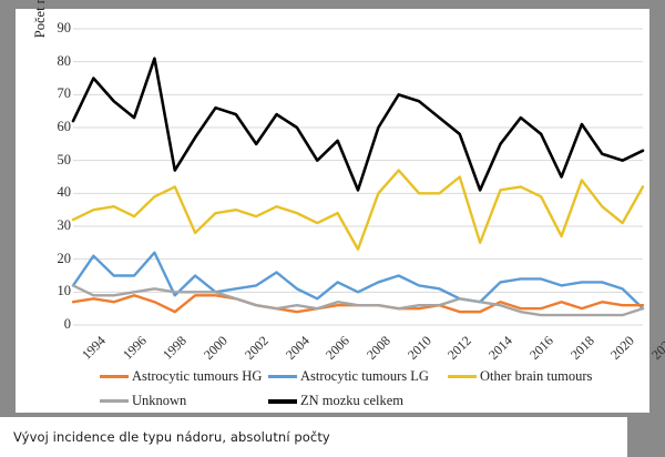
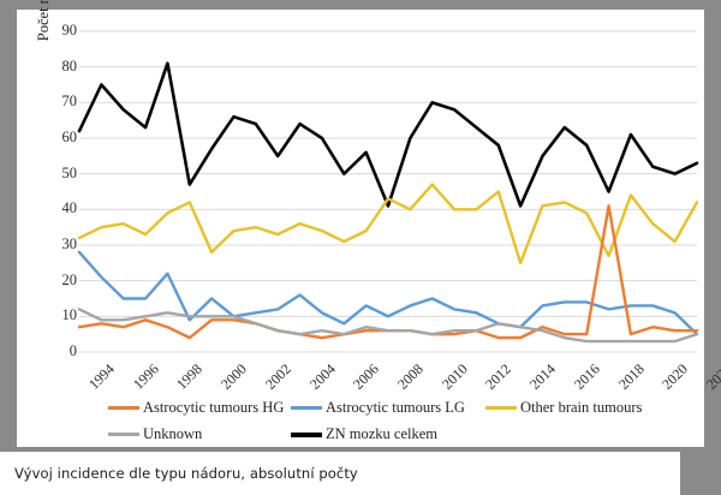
Astrocytic tumours LG/1994: 12 -> 28
Other brain tumours/2008: 23 -> 43
Astrocytic tumours HG/2018: 7 -> 41
